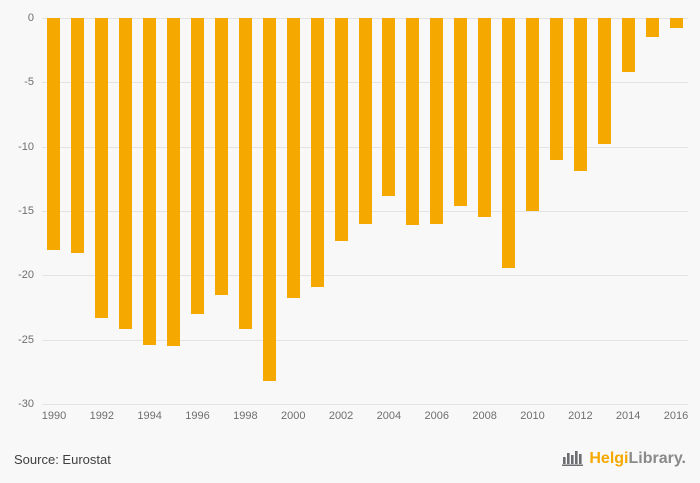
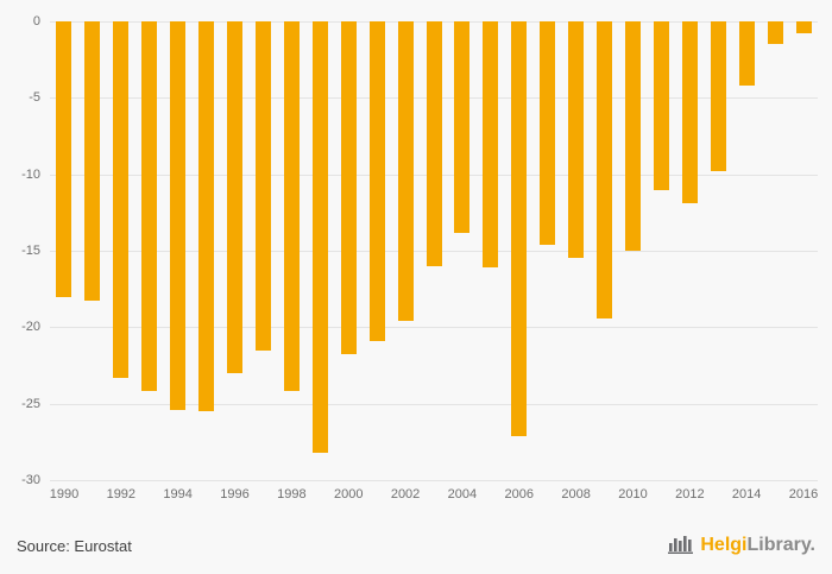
2002: -17.3 -> -19.6
2006: -16.0 -> -27.1
